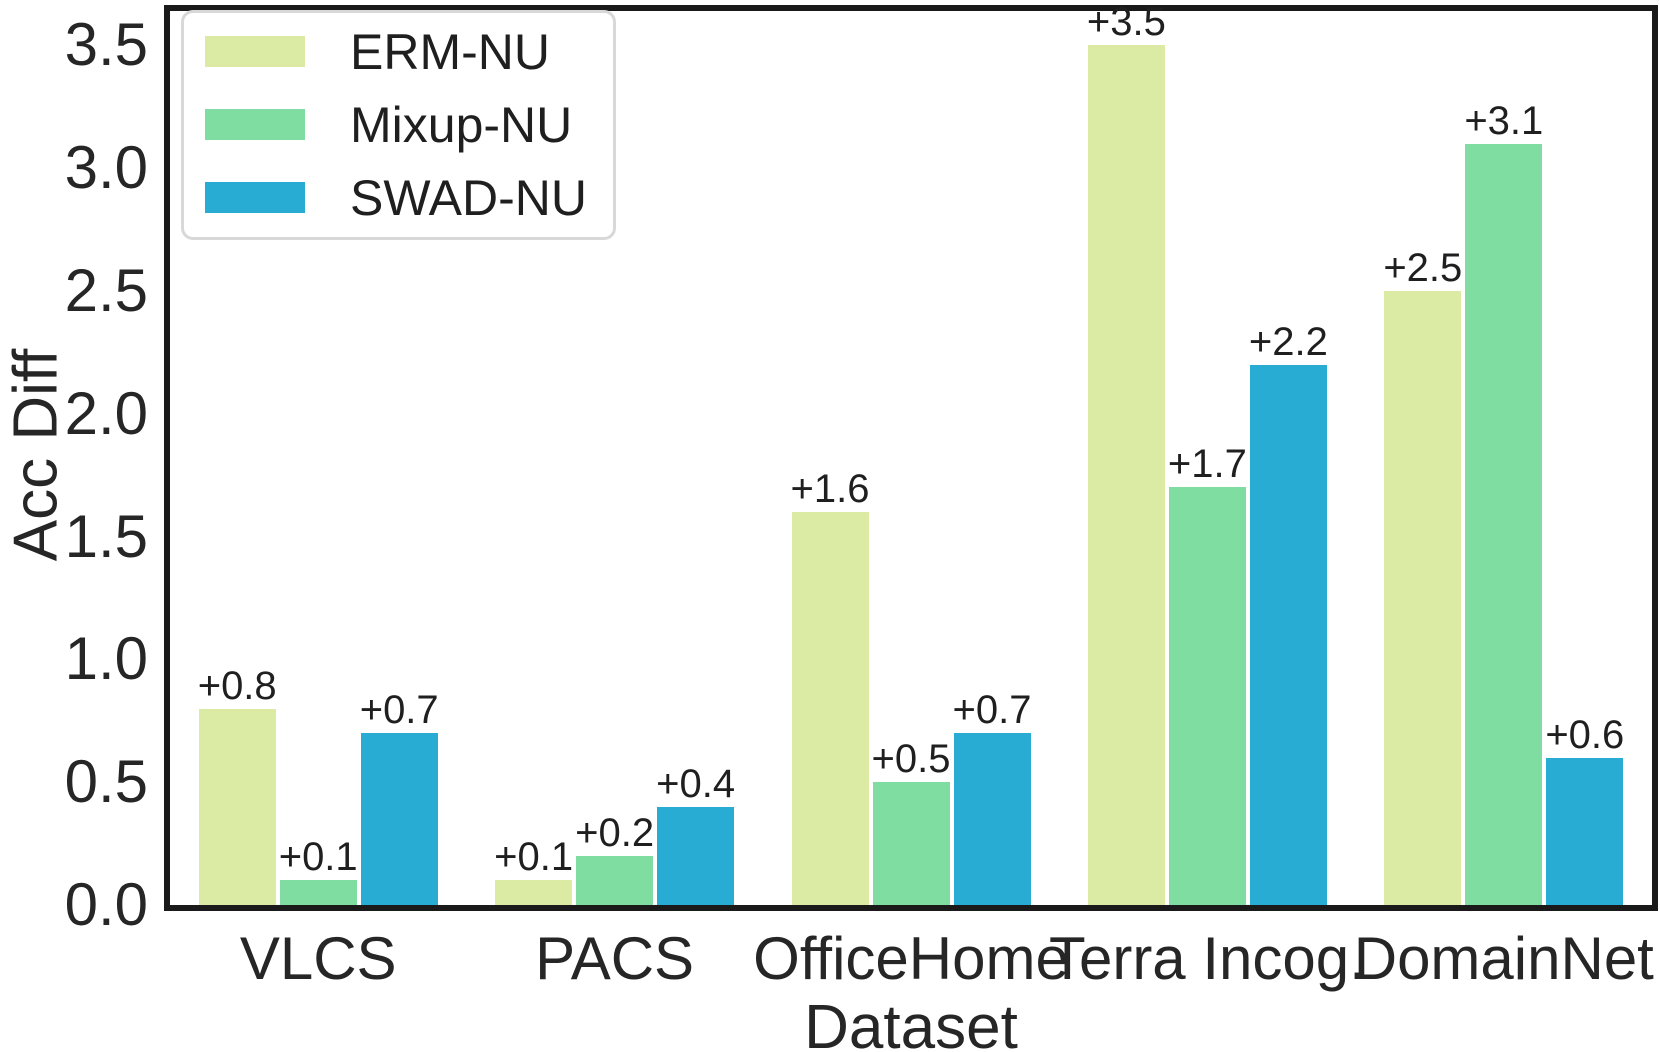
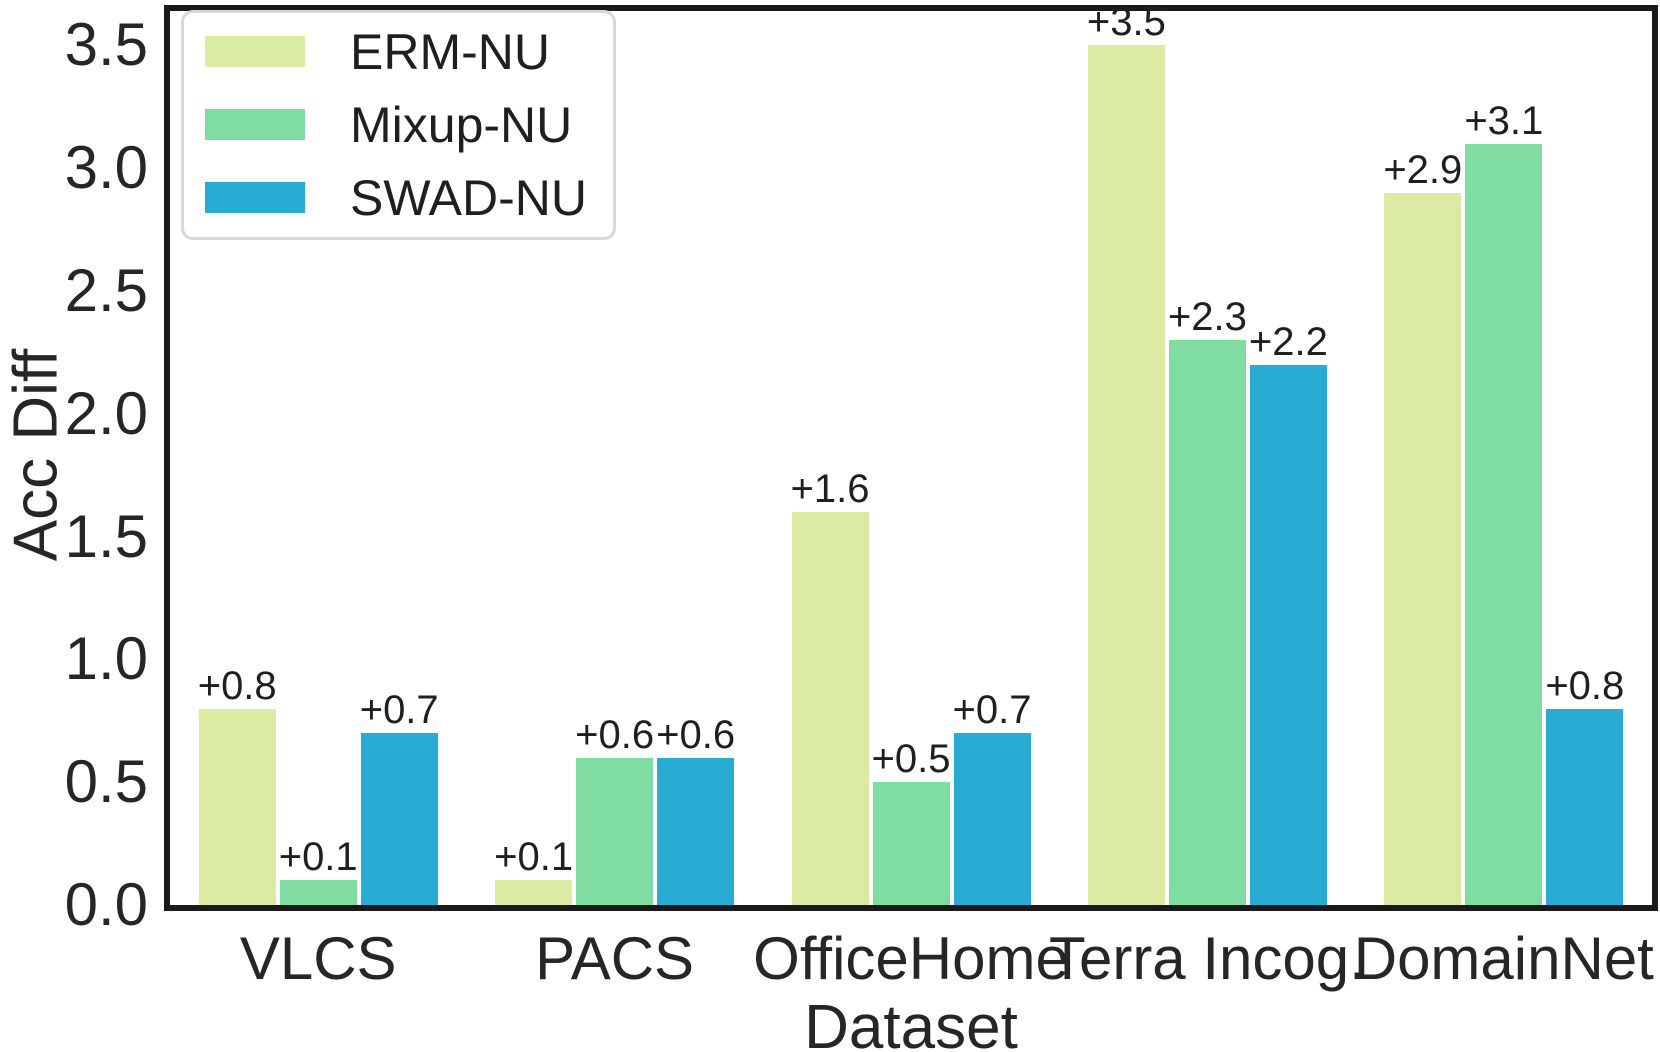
Mixup-NU/PACS: +0.2 -> +0.6
SWAD-NU/PACS: +0.4 -> +0.6
Mixup-NU/Terra Incog.: +1.7 -> +2.3
ERM-NU/DomainNet: +2.5 -> +2.9
SWAD-NU/DomainNet: +0.6 -> +0.8
